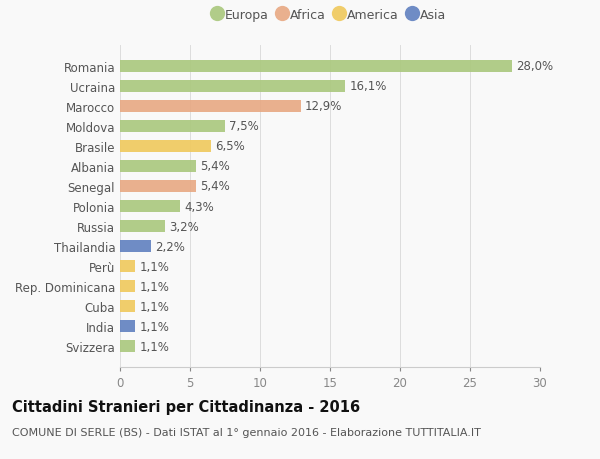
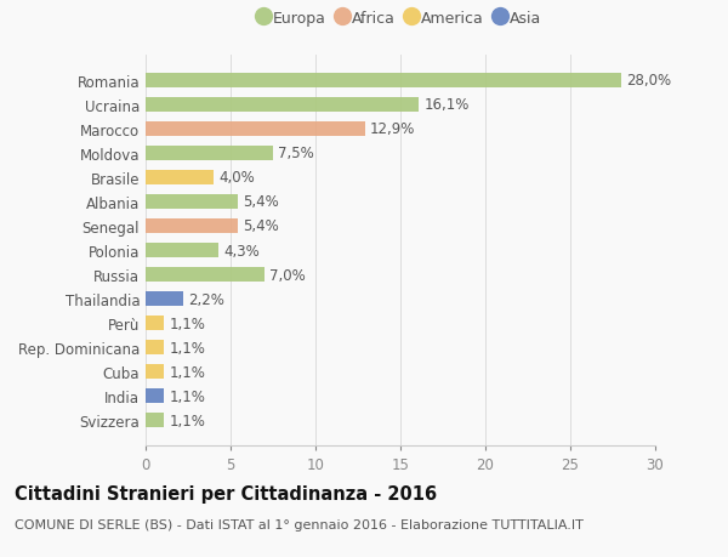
Brasile: 6,5% -> 4,0%
Russia: 3,2% -> 7,0%
